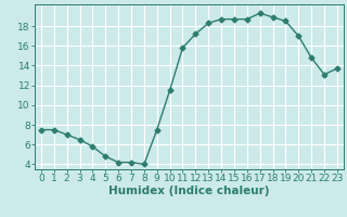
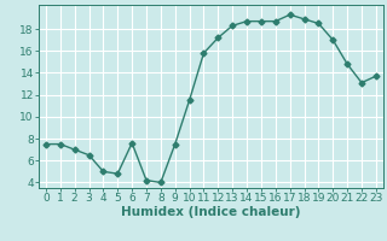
4: 5.8 -> 5.0
6: 4.2 -> 7.6
